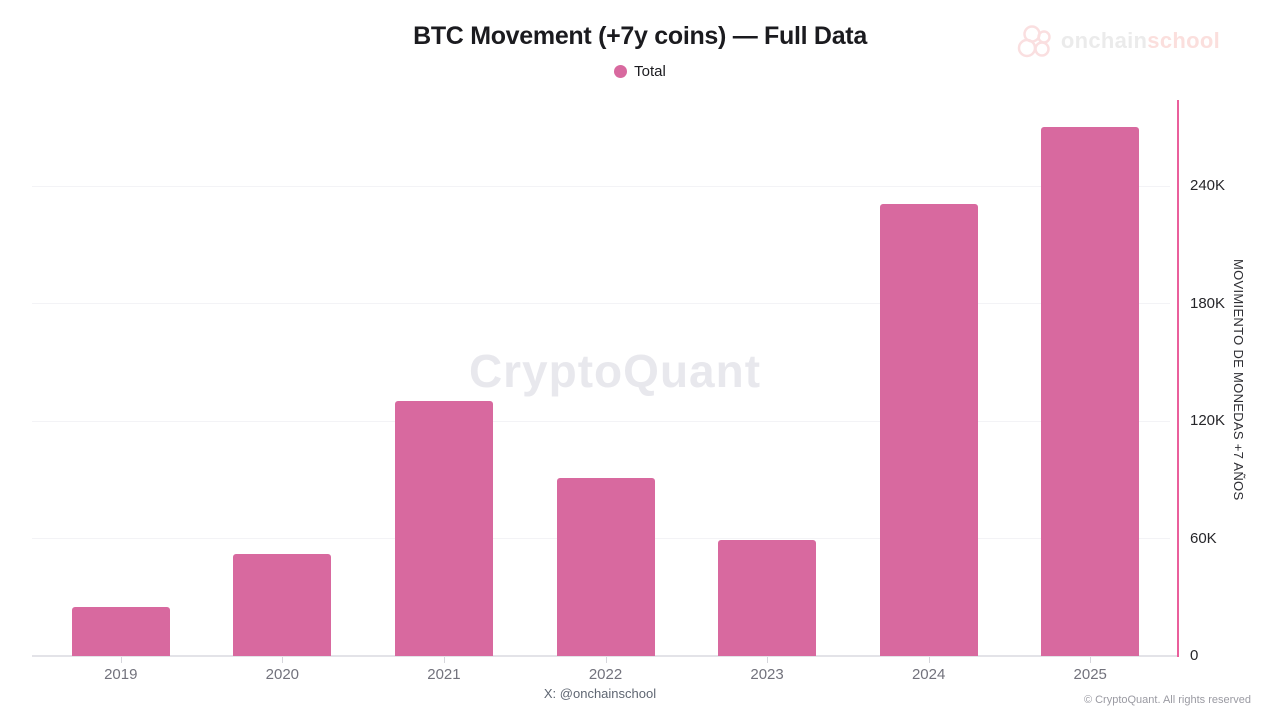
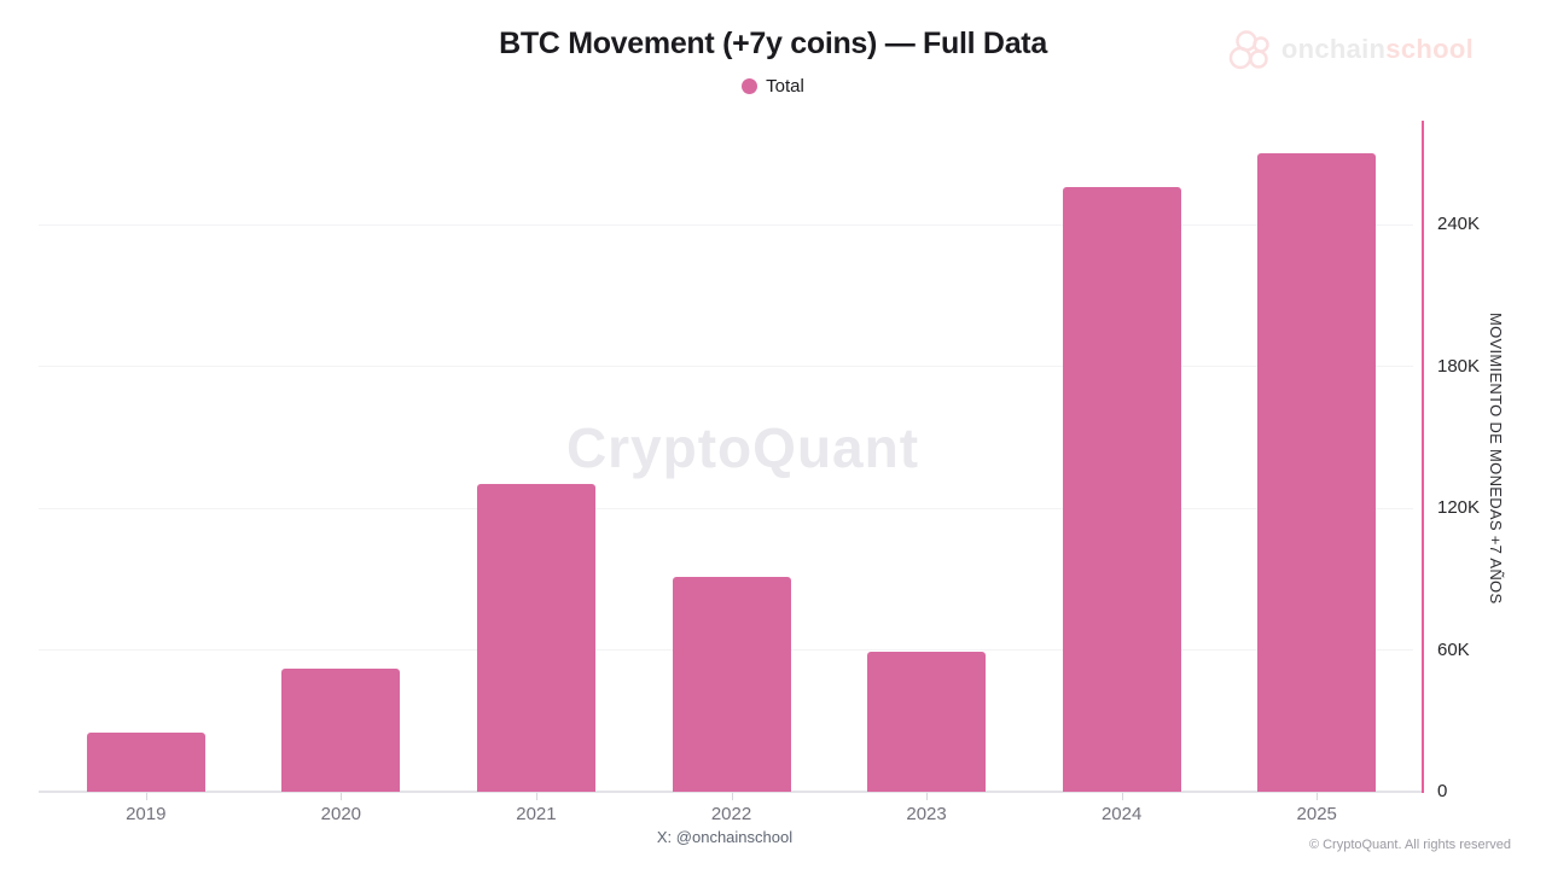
2024: 231K -> 256K
